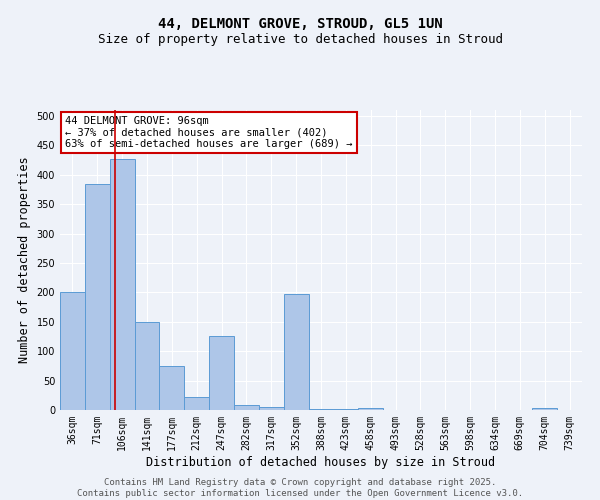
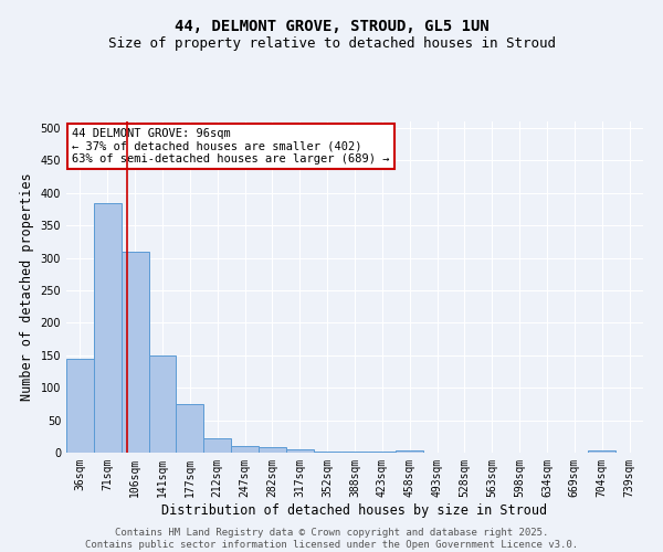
36sqm: 200 -> 145
106sqm: 426 -> 310
247sqm: 126 -> 10
352sqm: 198 -> 2
